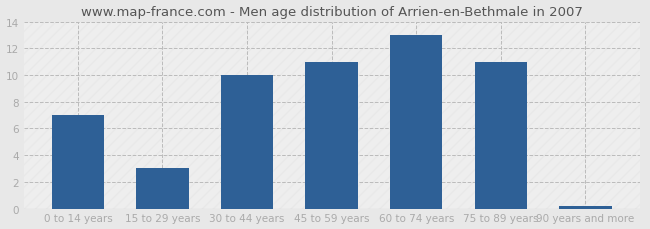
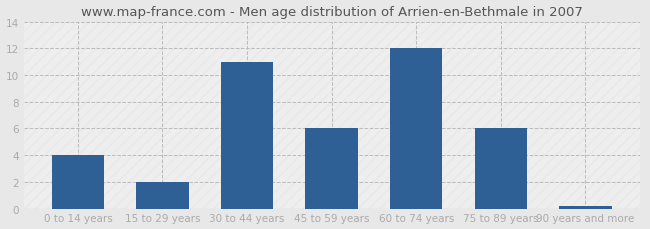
0 to 14 years: 7.0 -> 4.0
15 to 29 years: 3.0 -> 2.0
30 to 44 years: 10.0 -> 11.0
45 to 59 years: 11.0 -> 6.0
60 to 74 years: 13.0 -> 12.0
75 to 89 years: 11.0 -> 6.0
